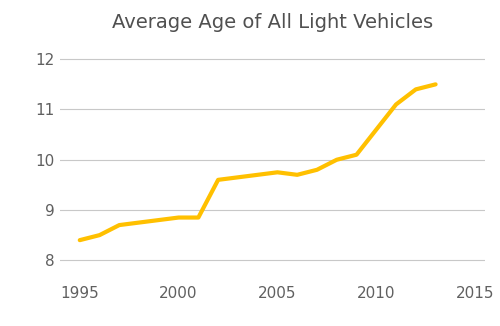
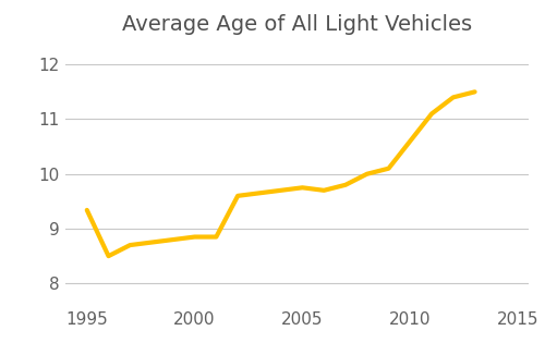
1995: 8.40 -> 9.34
